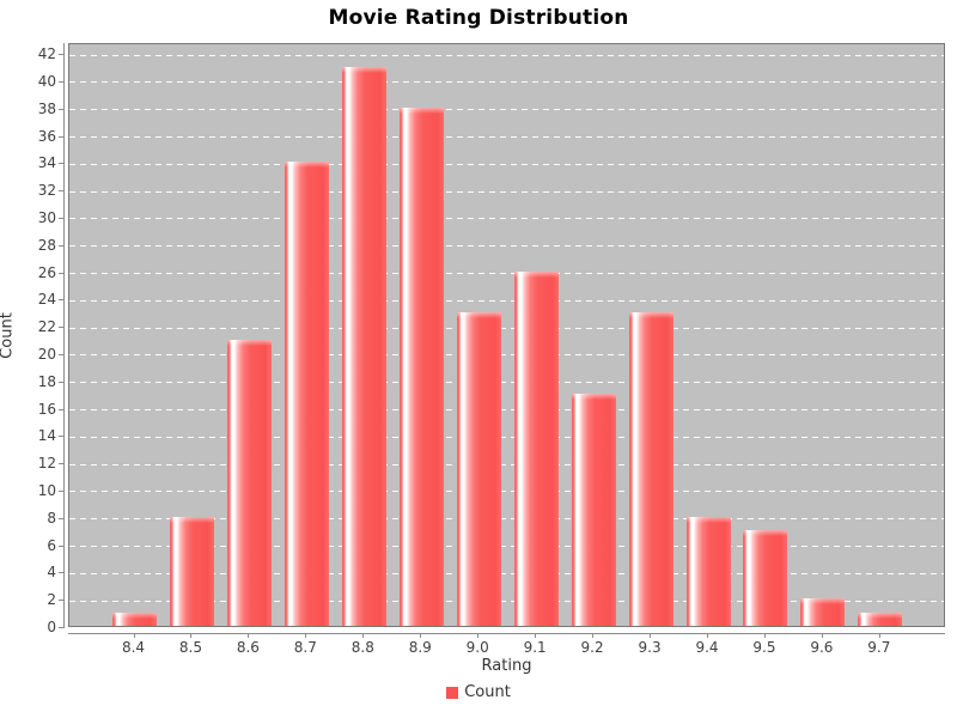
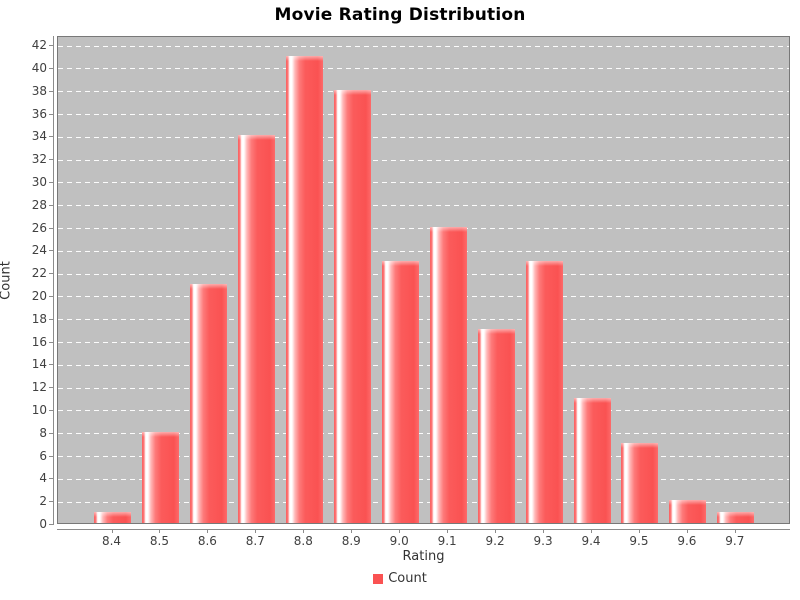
9.4: 8 -> 11
